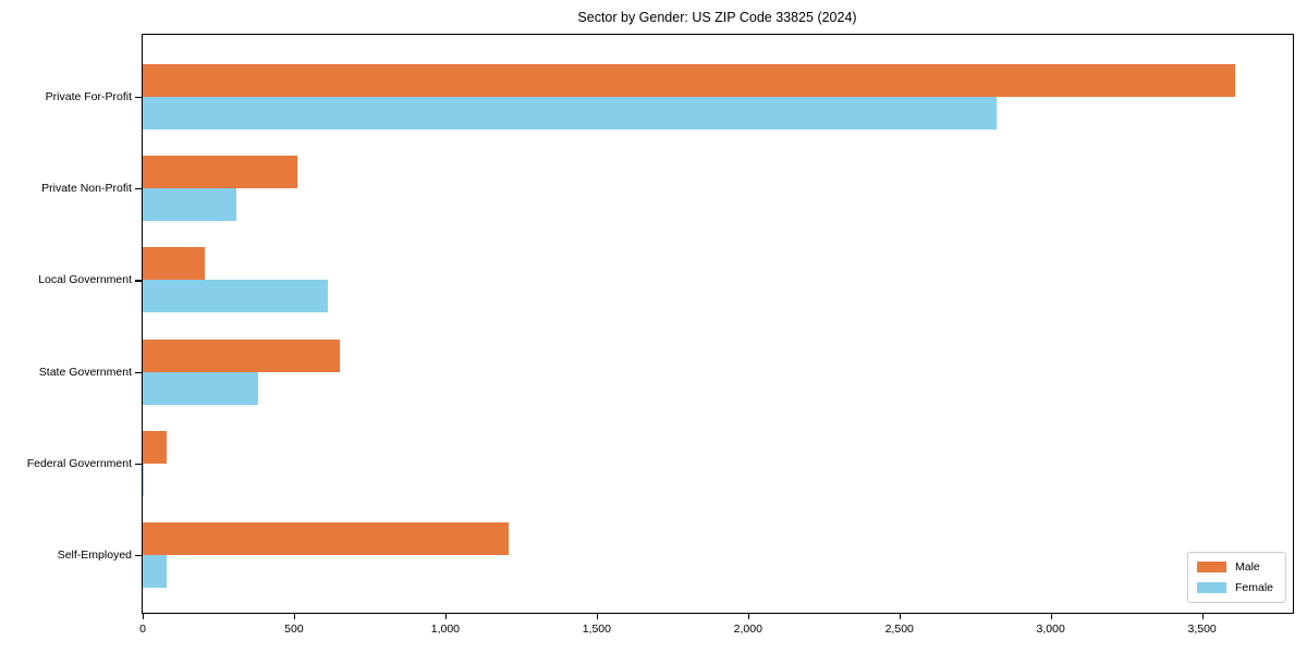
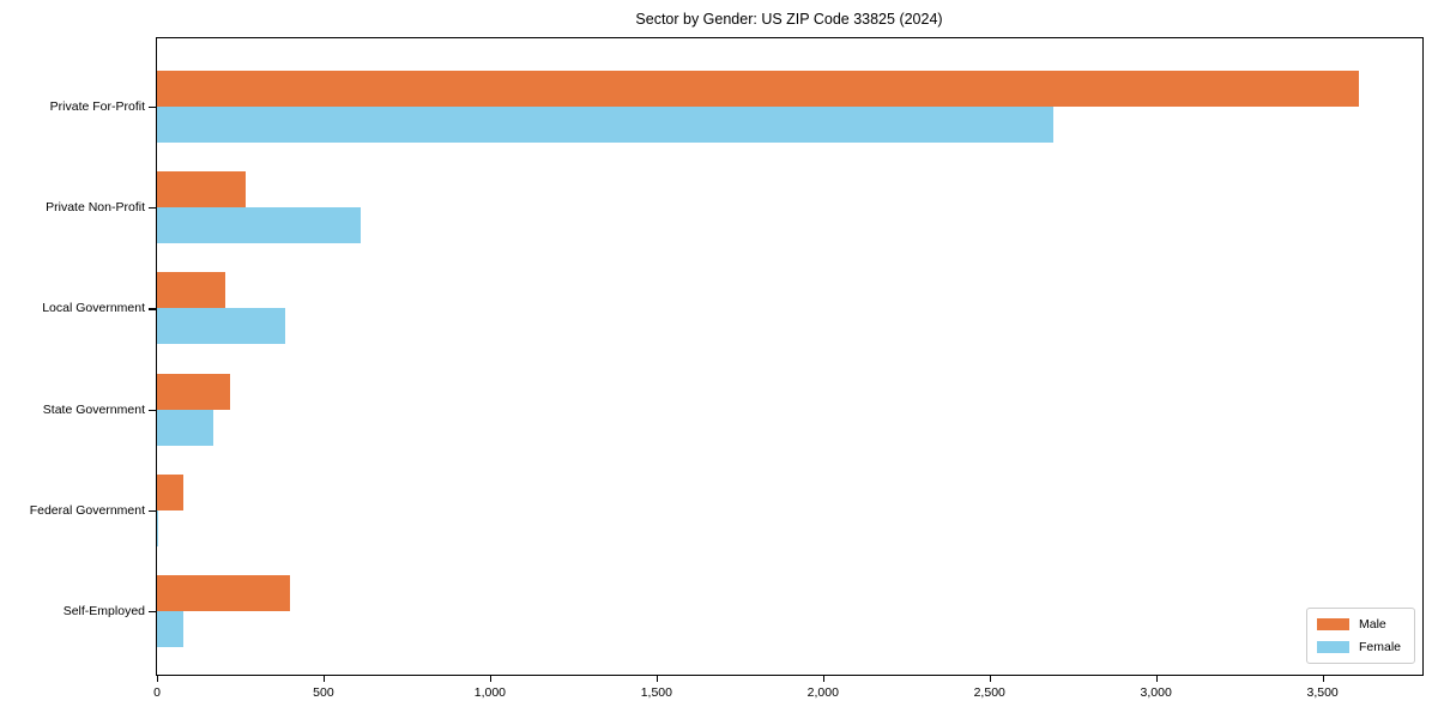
Female/Private For-Profit: 2820 -> 2690
Male/Private Non-Profit: 510 -> 260
Female/Private Non-Profit: 310 -> 610
Female/Local Government: 610 -> 380
Male/State Government: 650 -> 220
Female/State Government: 380 -> 170
Male/Self-Employed: 1210 -> 400
